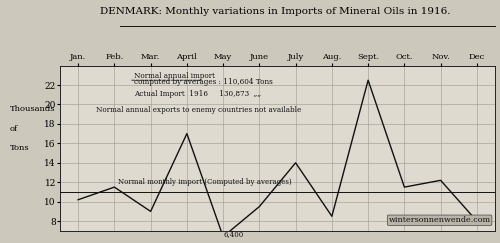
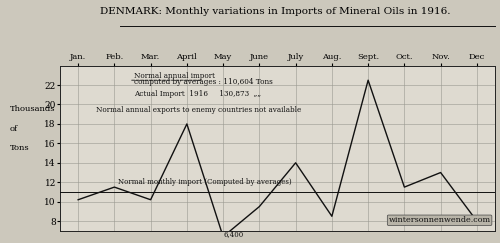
Mar.: 9.0 -> 10.2
April: 17.0 -> 18.0
Nov.: 12.2 -> 13.0
